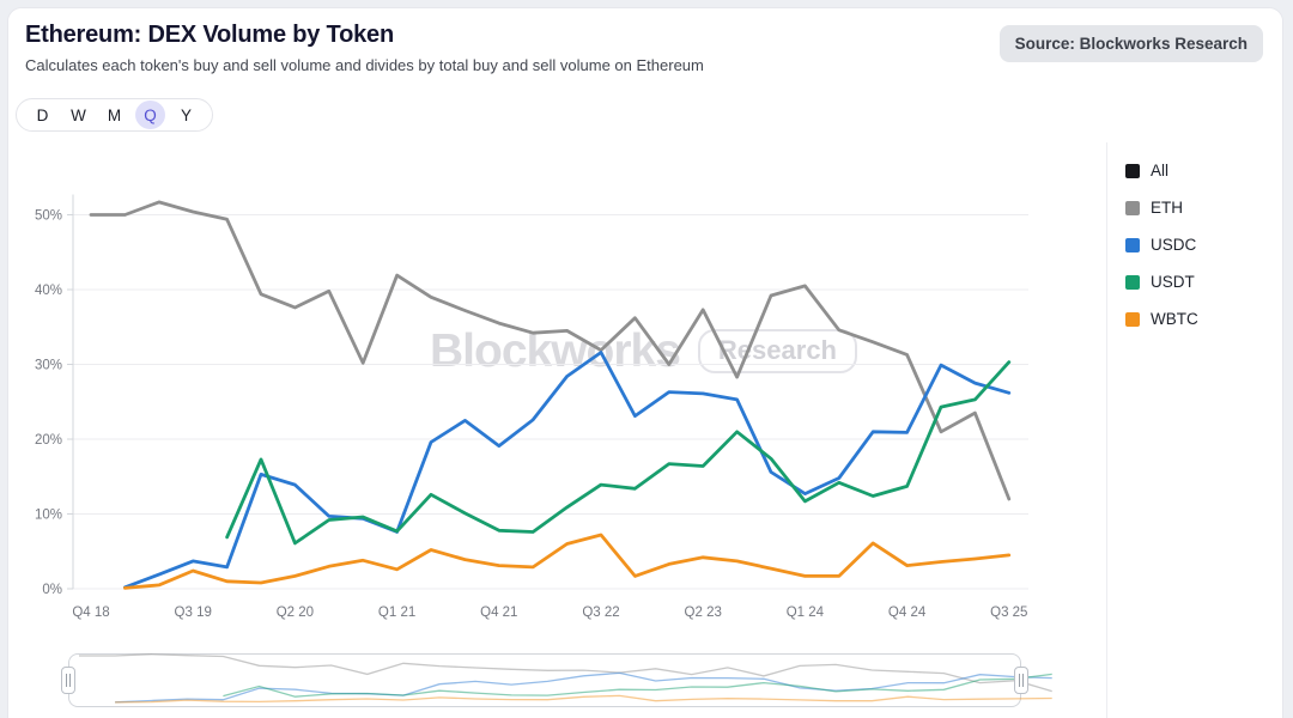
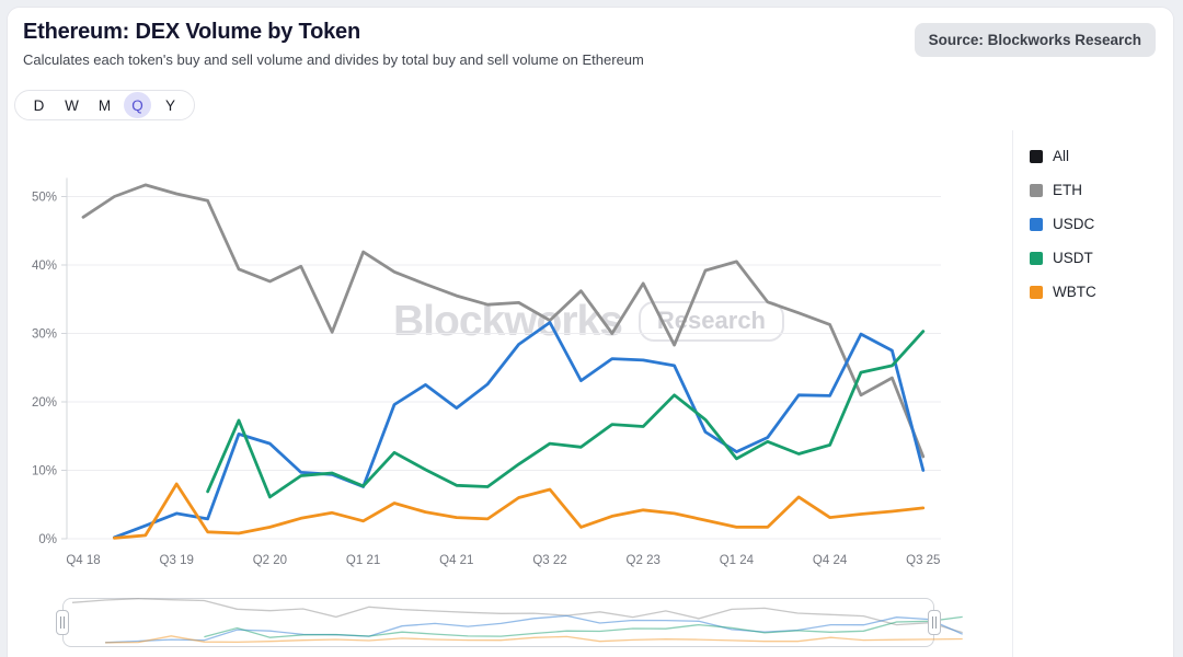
ETH/Q4 18: 50% -> 47%
WBTC/Q3 19: 2% -> 8%
USDC/Q3 25: 26% -> 10%
